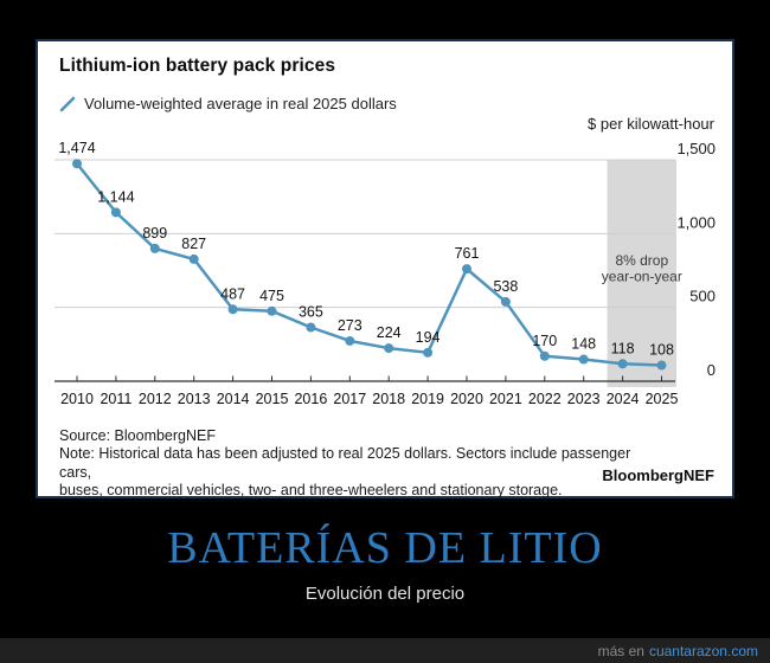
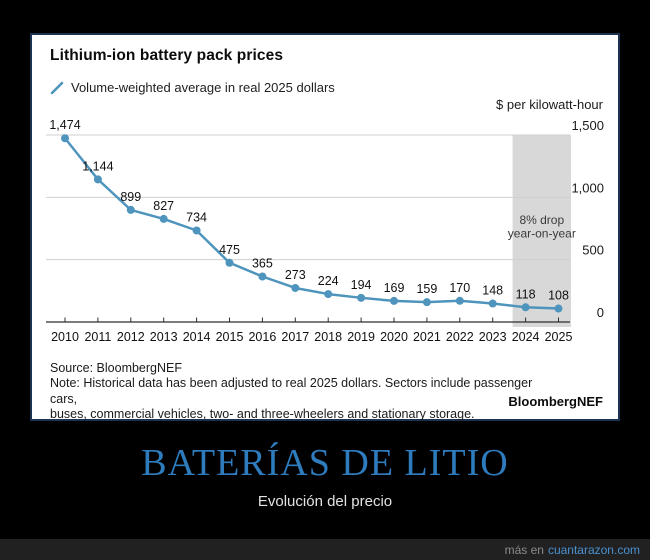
2014: 487 -> 734
2020: 761 -> 169
2021: 538 -> 159
